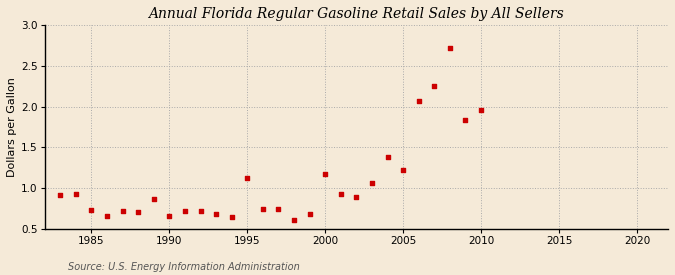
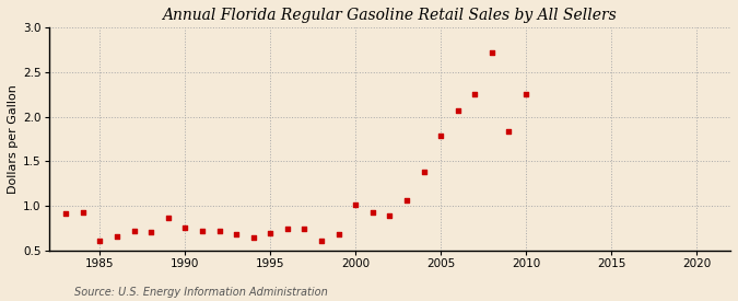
1985: 0.74 -> 0.61
1990: 0.66 -> 0.76
1995: 1.12 -> 0.70
2000: 1.18 -> 1.01
2005: 1.22 -> 1.79
2010: 1.96 -> 2.25
